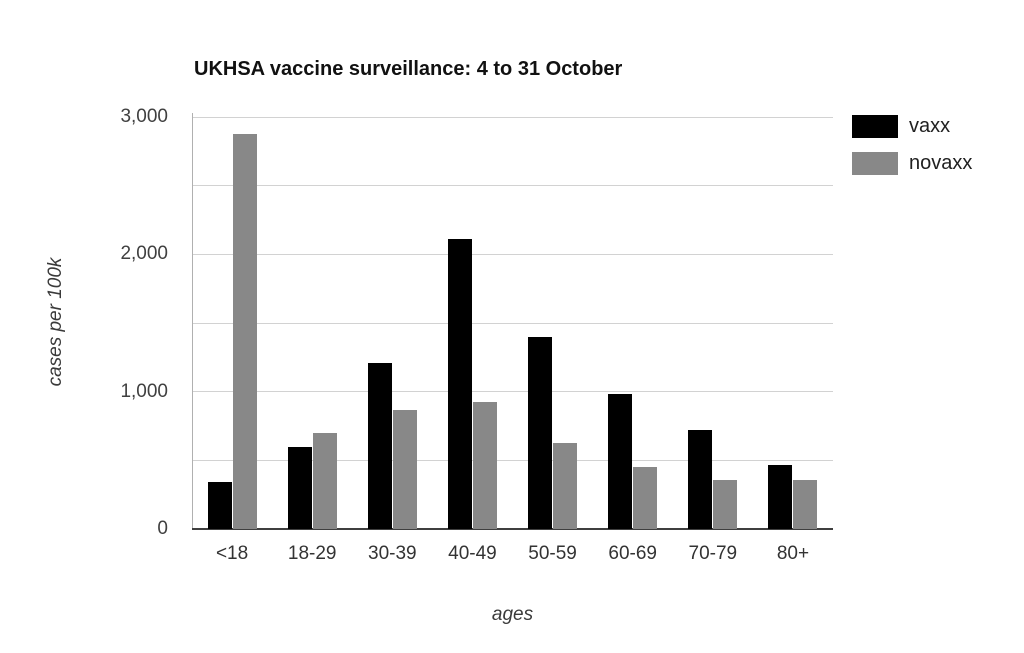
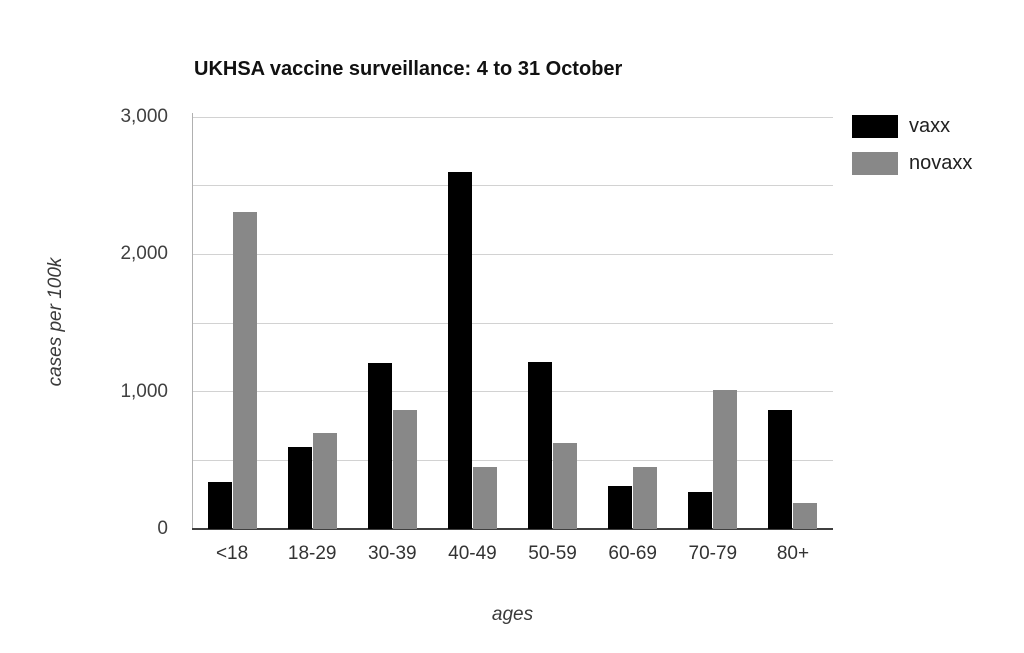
novaxx/<18: 2880 -> 2310
vaxx/40-49: 2120 -> 2600
novaxx/40-49: 920 -> 450
vaxx/50-59: 1400 -> 1220
vaxx/60-69: 980 -> 310
vaxx/70-79: 720 -> 270
novaxx/70-79: 360 -> 1010
vaxx/80+: 460 -> 870
novaxx/80+: 360 -> 190
